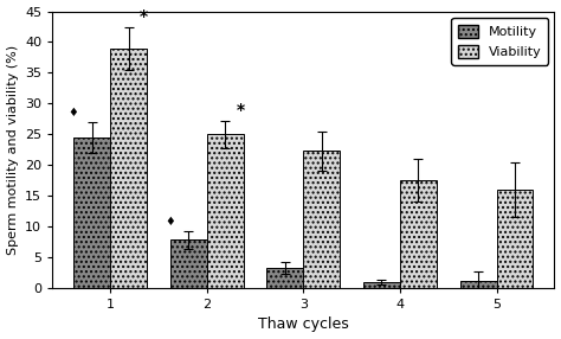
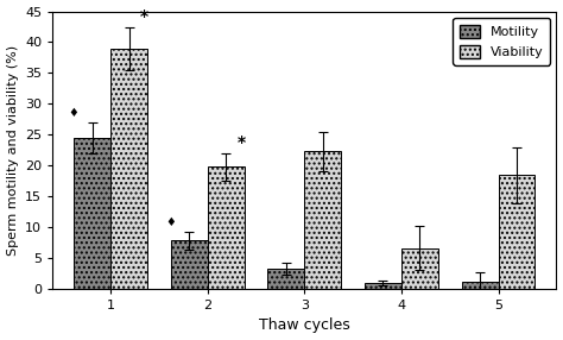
Viability/2: 25.0 -> 19.8
Viability/4: 17.5 -> 6.6
Viability/5: 16.0 -> 18.4
